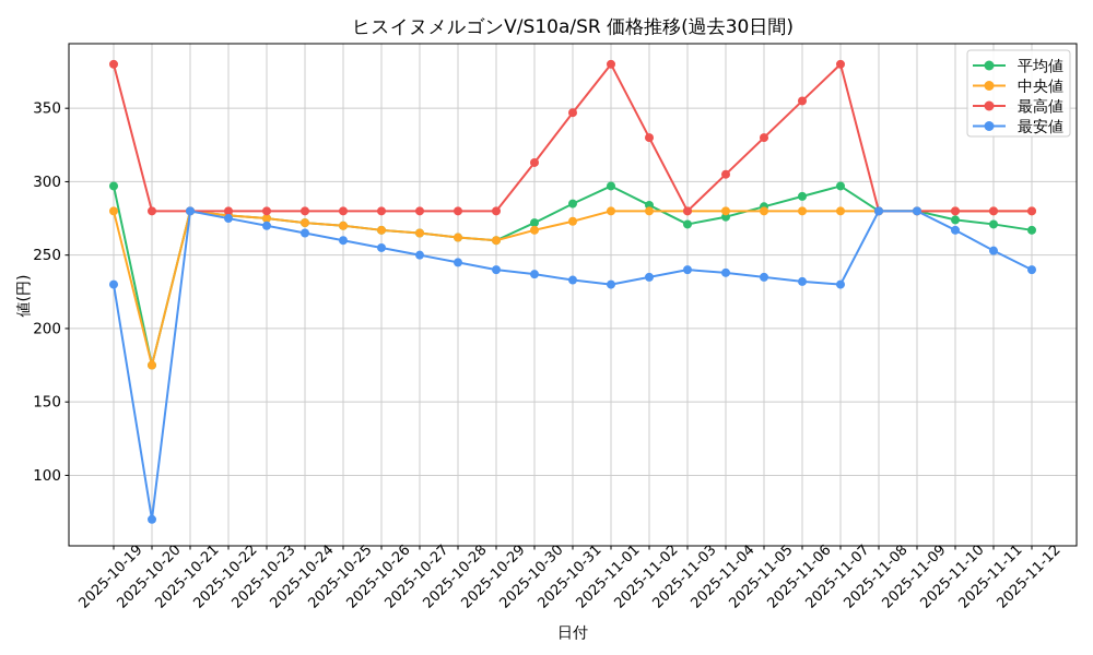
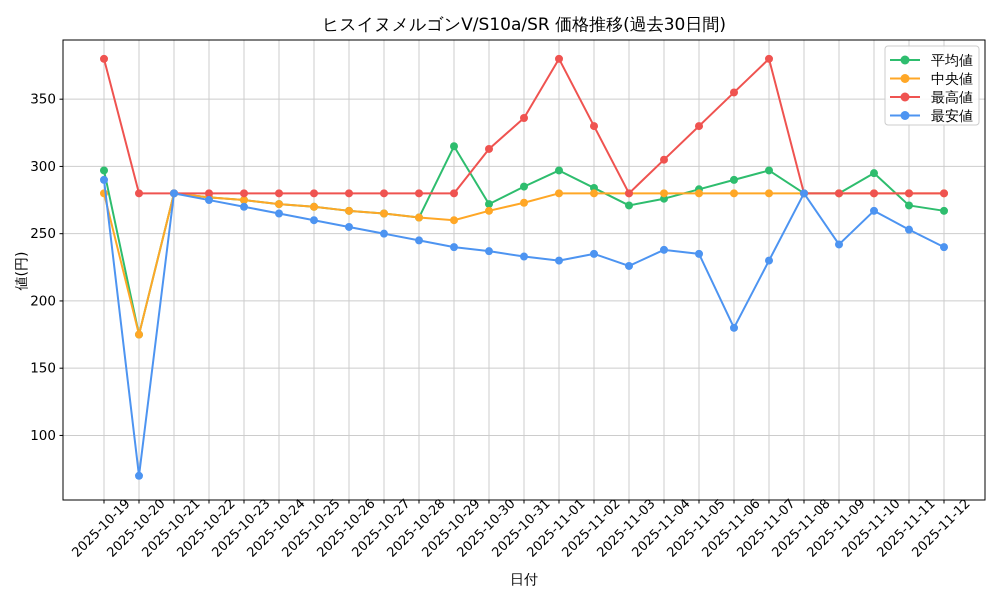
最安値/2025-10-19: 230 -> 290
平均値/2025-10-29: 260 -> 315
最高値/2025-10-31: 347 -> 336
最安値/2025-11-03: 240 -> 226
最安値/2025-11-06: 232 -> 180
最安値/2025-11-09: 280 -> 242
平均値/2025-11-10: 274 -> 295
